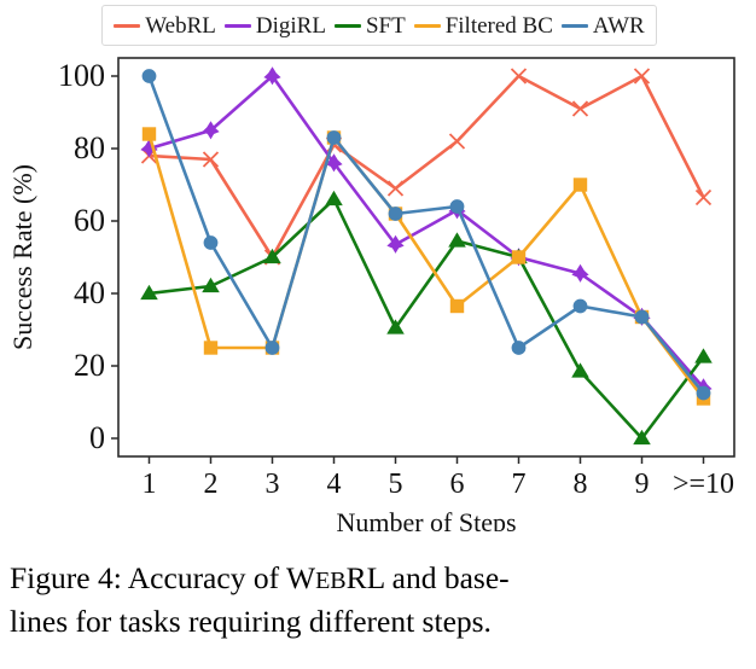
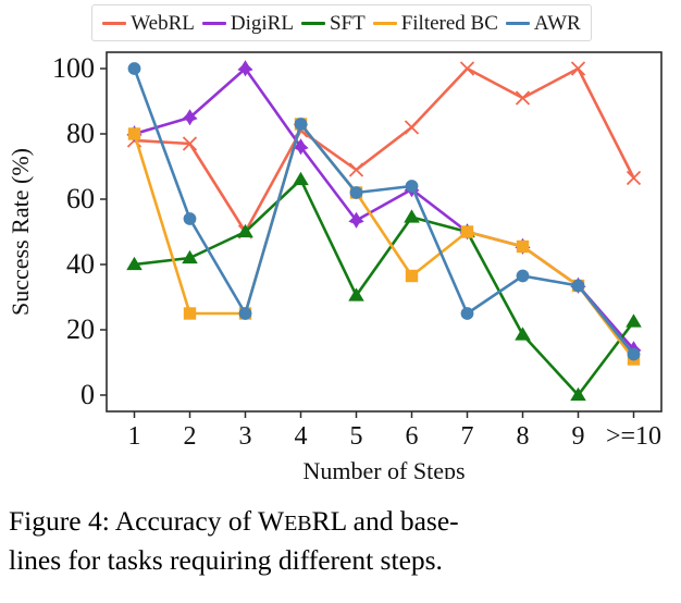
Filtered BC/1: 84 -> 80
Filtered BC/8: 70 -> 46
